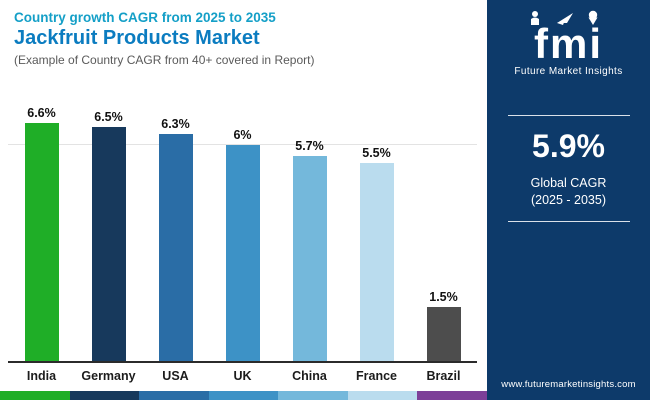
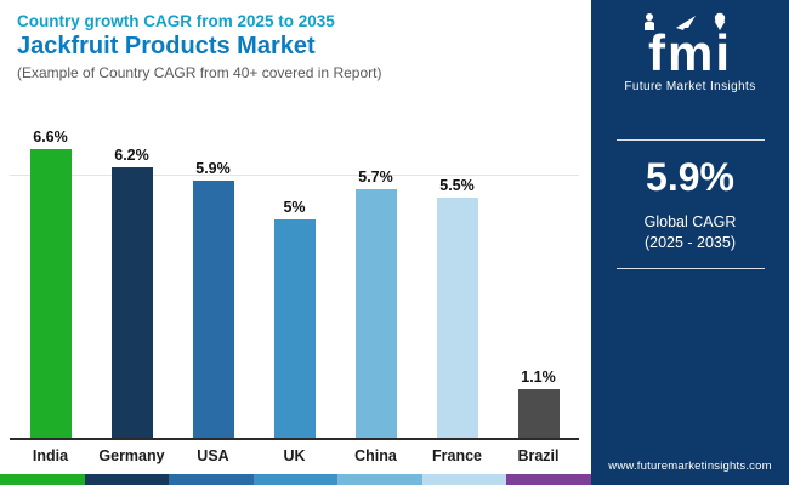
Germany: 6.5% -> 6.2%
USA: 6.3% -> 5.9%
UK: 6% -> 5%
Brazil: 1.5% -> 1.1%
